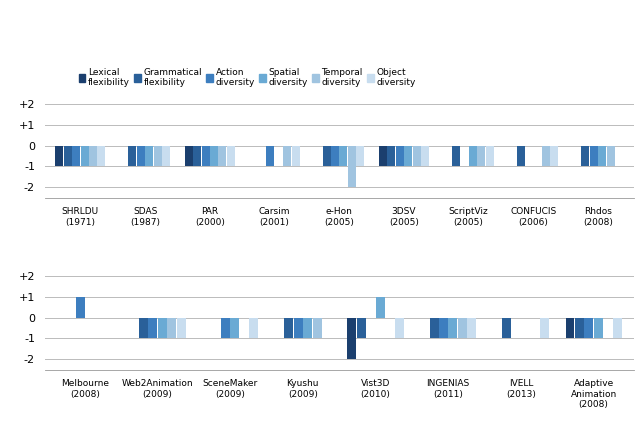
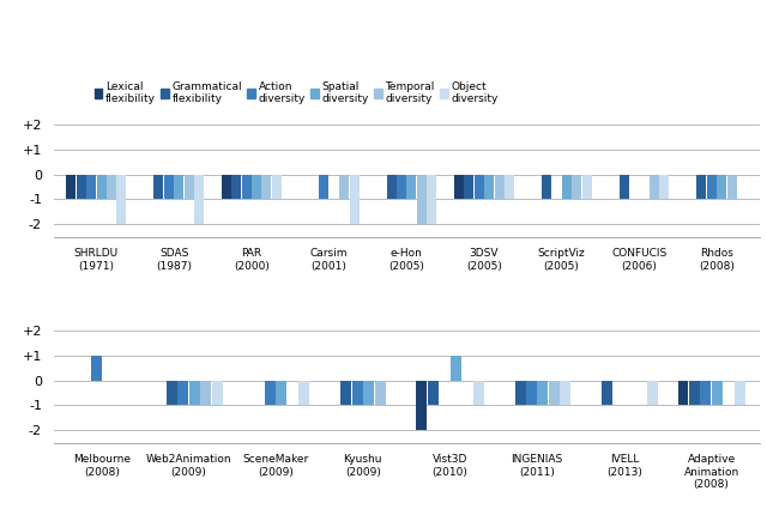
Object diversity/SHRLDU (1971): -1 -> -2
Object diversity/SDAS (1987): -1 -> -2
Object diversity/Carsim (2001): -1 -> -2
Object diversity/e-Hon (2005): -1 -> -2
